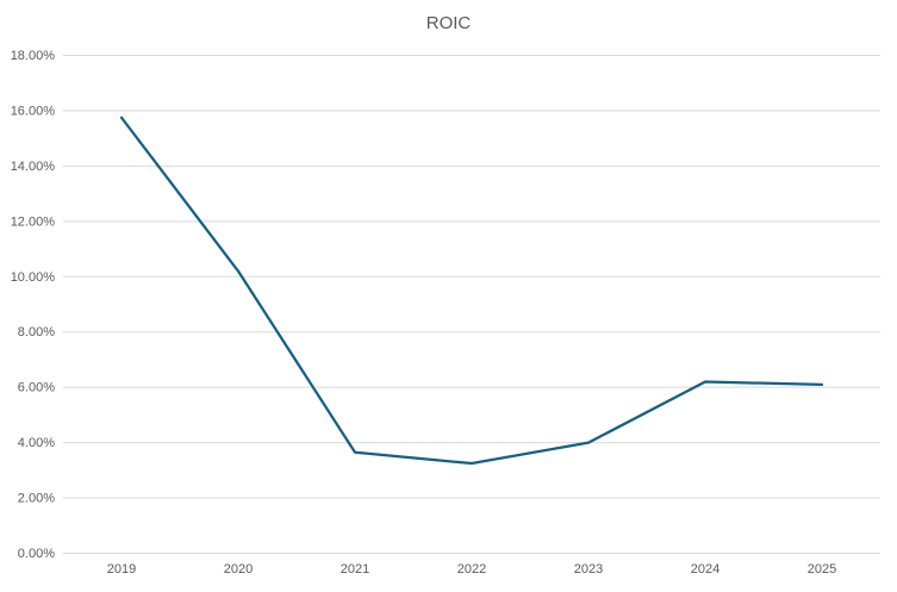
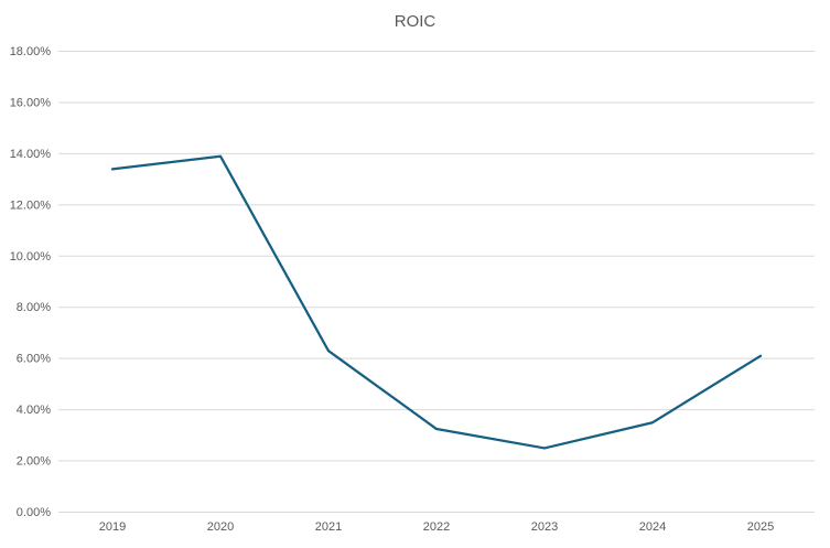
2019: 15.8% -> 13.4%
2020: 10.2% -> 13.9%
2021: 3.6% -> 6.3%
2023: 4.0% -> 2.5%
2024: 6.2% -> 3.5%
